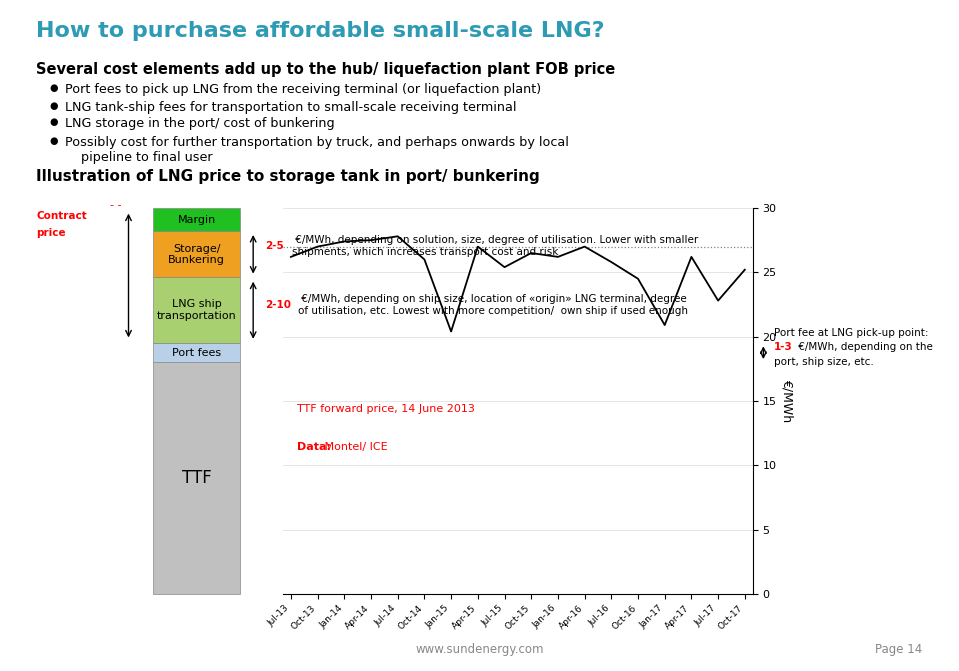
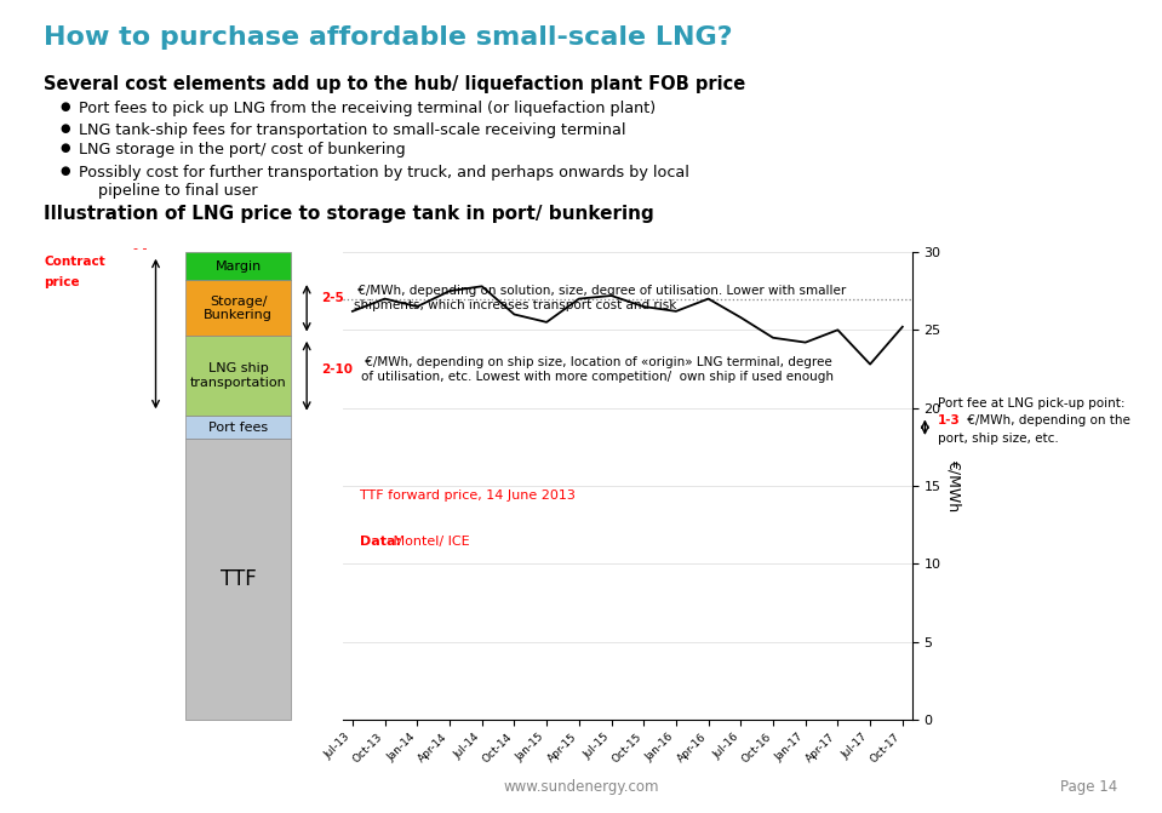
Jan-14: 27.4 -> 26.5
Jan-15: 20.4 -> 25.5
Jul-15: 25.4 -> 27.2
Jan-17: 20.9 -> 24.2
Apr-17: 26.2 -> 25.0
